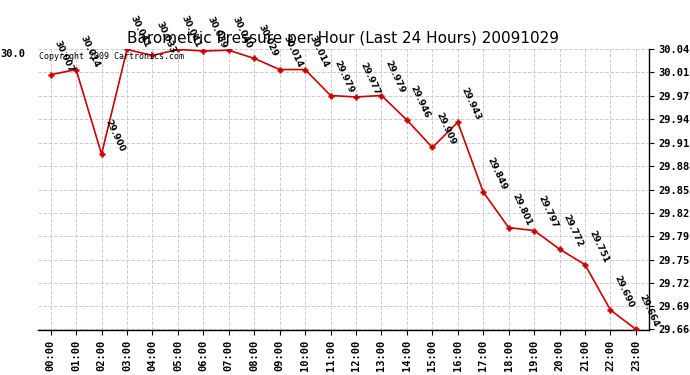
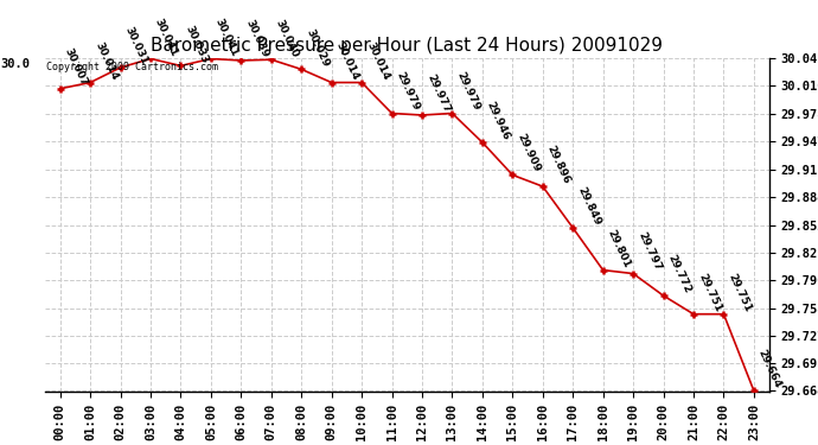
02:00: 29.900 -> 30.031
16:00: 29.943 -> 29.896
22:00: 29.690 -> 29.751
